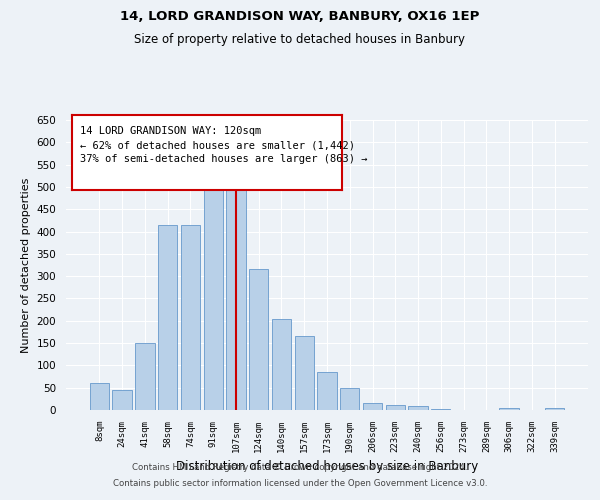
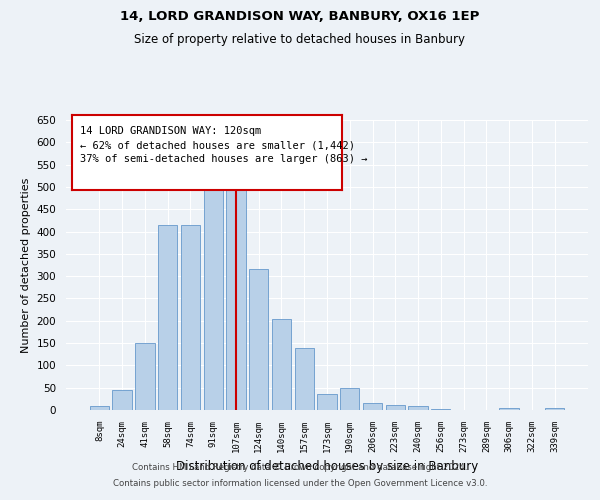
8sqm: 60 -> 8
157sqm: 165 -> 140
173sqm: 85 -> 35
